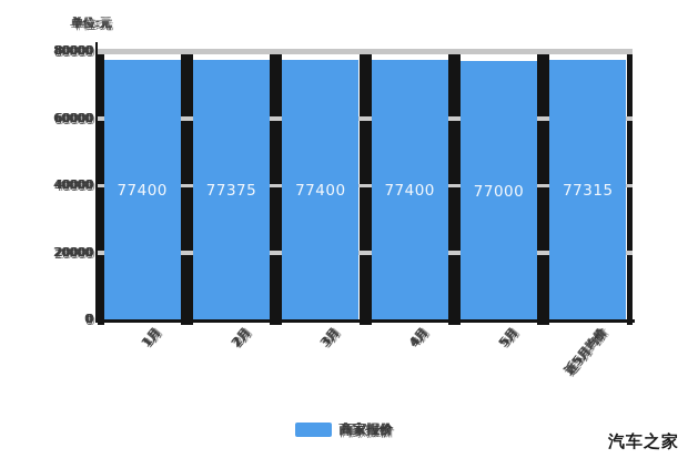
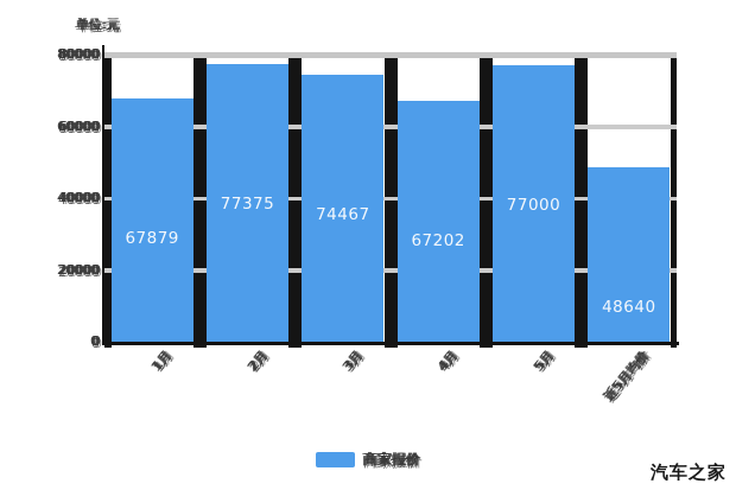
1月: 77400 -> 67879
3月: 77400 -> 74467
4月: 77400 -> 67202
近5月均价: 77315 -> 48640
